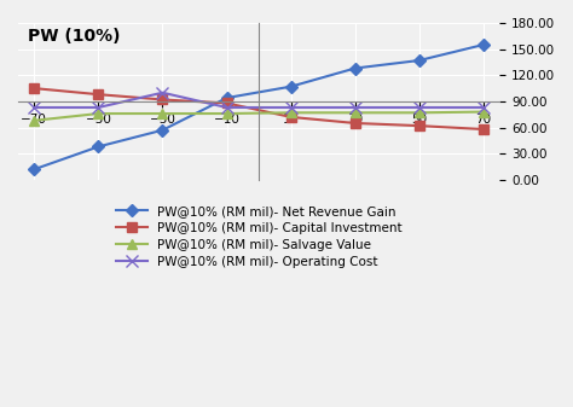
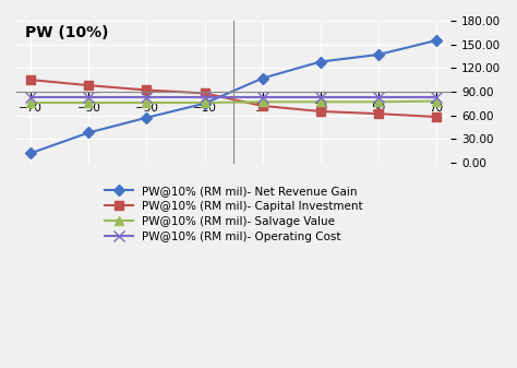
PW@10% (RM mil)- Salvage Value/−70: 68 -> 76
PW@10% (RM mil)- Operating Cost/−30: 100 -> 83
PW@10% (RM mil)- Net Revenue Gain/−10: 94 -> 75
